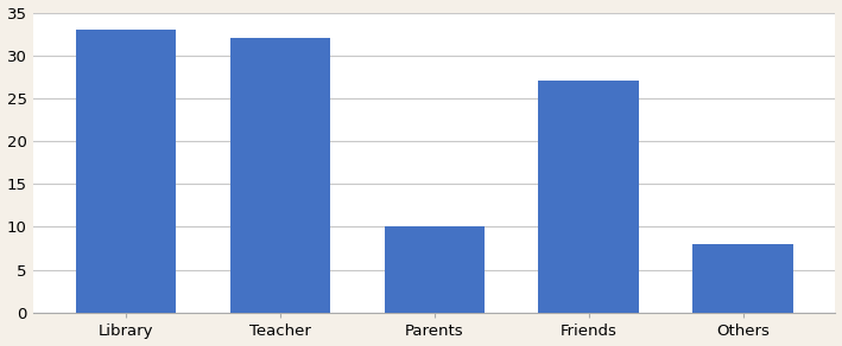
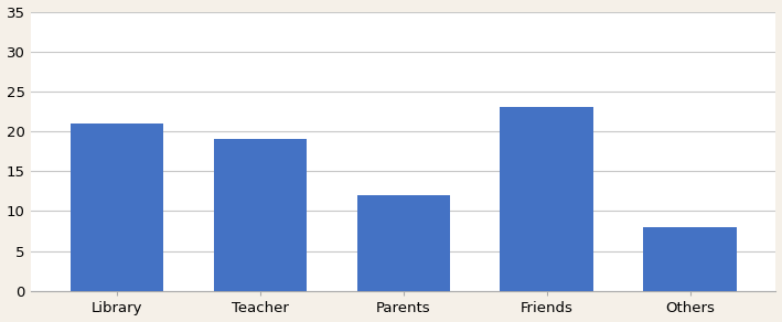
Library: 33 -> 21
Teacher: 32 -> 19
Parents: 10 -> 12
Friends: 27 -> 23
